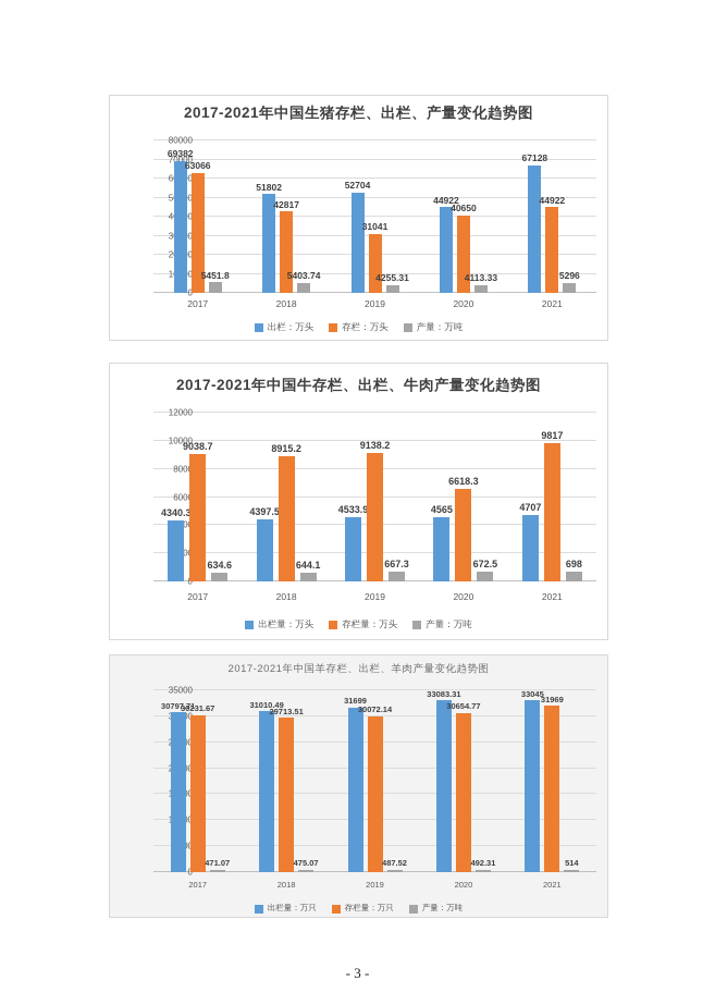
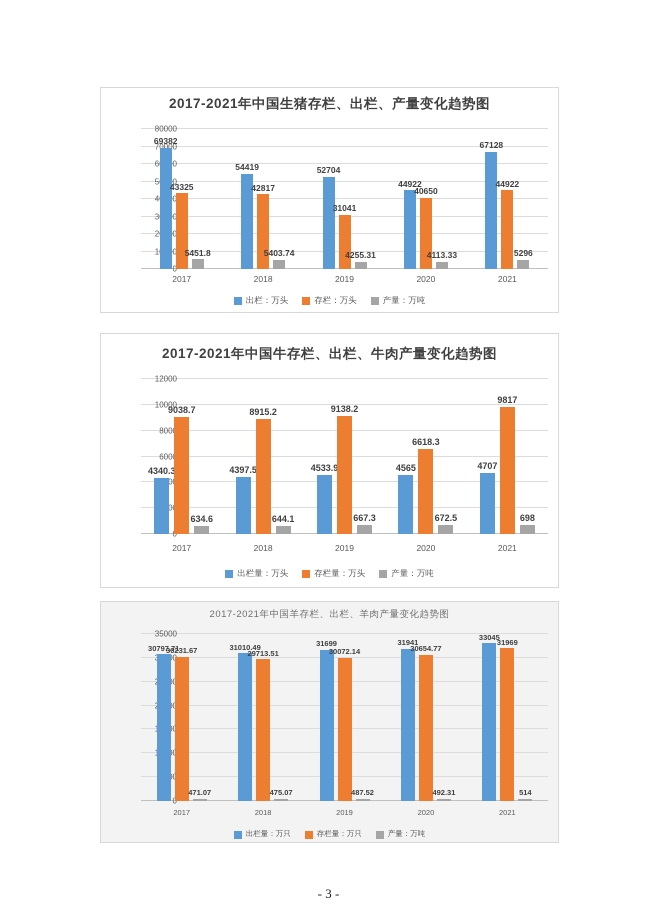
2017-2021年中国生猪存栏、出栏、产量变化趋势图/存栏：万头/2017: 63066 -> 43325
2017-2021年中国生猪存栏、出栏、产量变化趋势图/出栏：万头/2018: 51802 -> 54419
2017-2021年中国羊存栏、出栏、羊肉产量变化趋势图/出栏量：万只/2020: 33083.31 -> 31941
